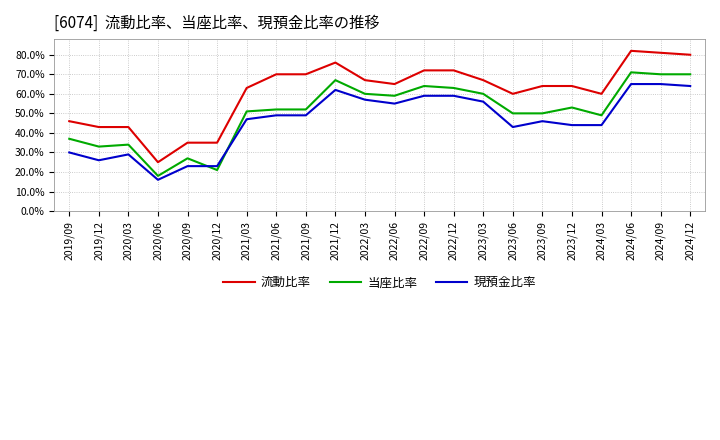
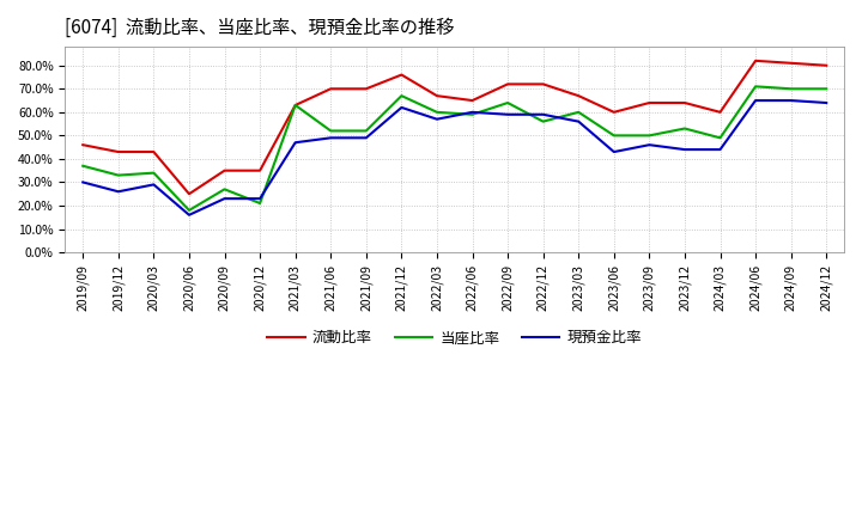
当座比率/2021/03: 51% -> 63%
現預金比率/2022/06: 55% -> 60%
当座比率/2022/12: 63% -> 56%
